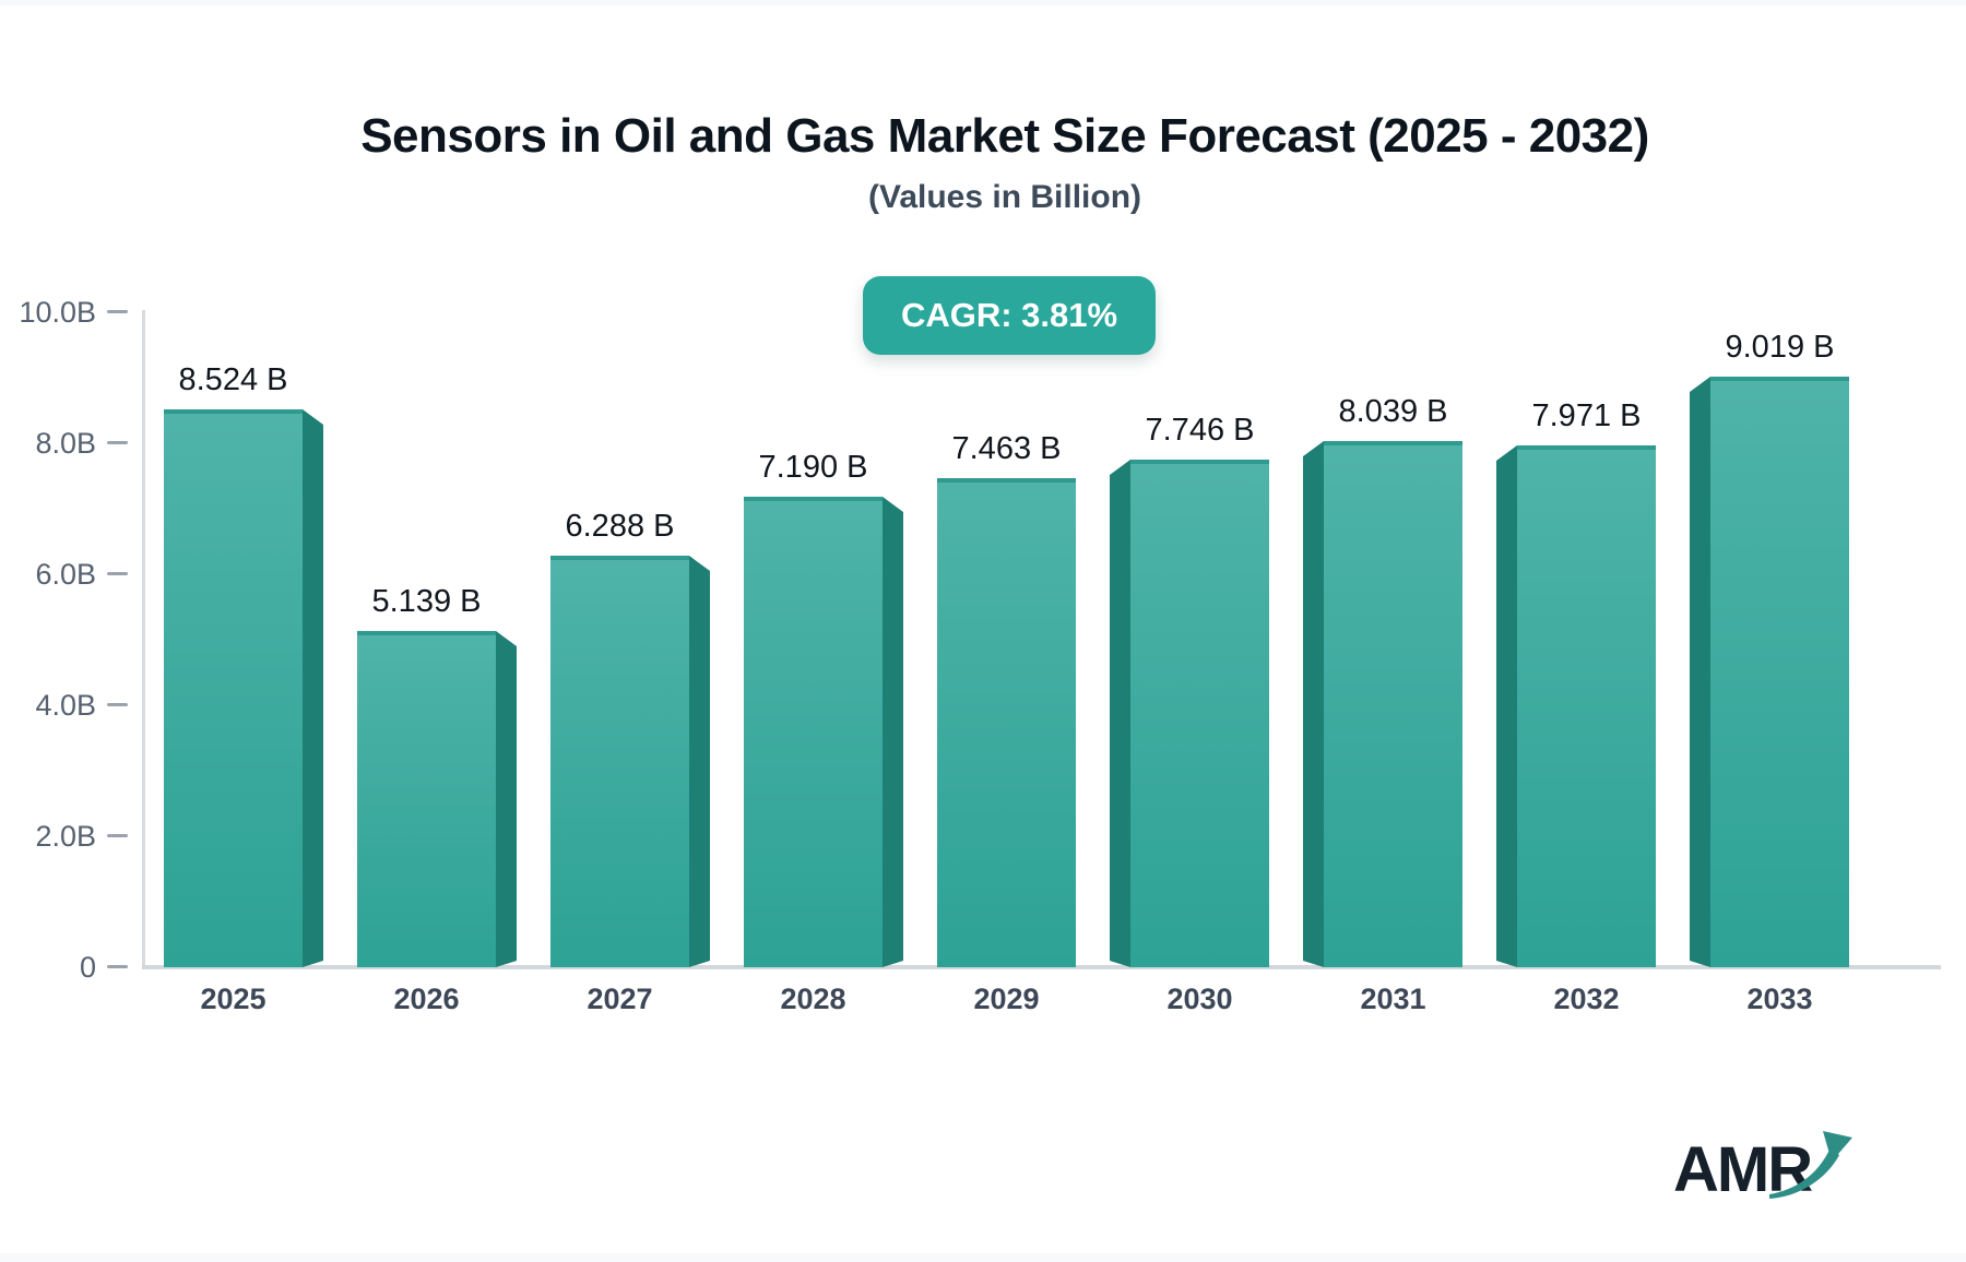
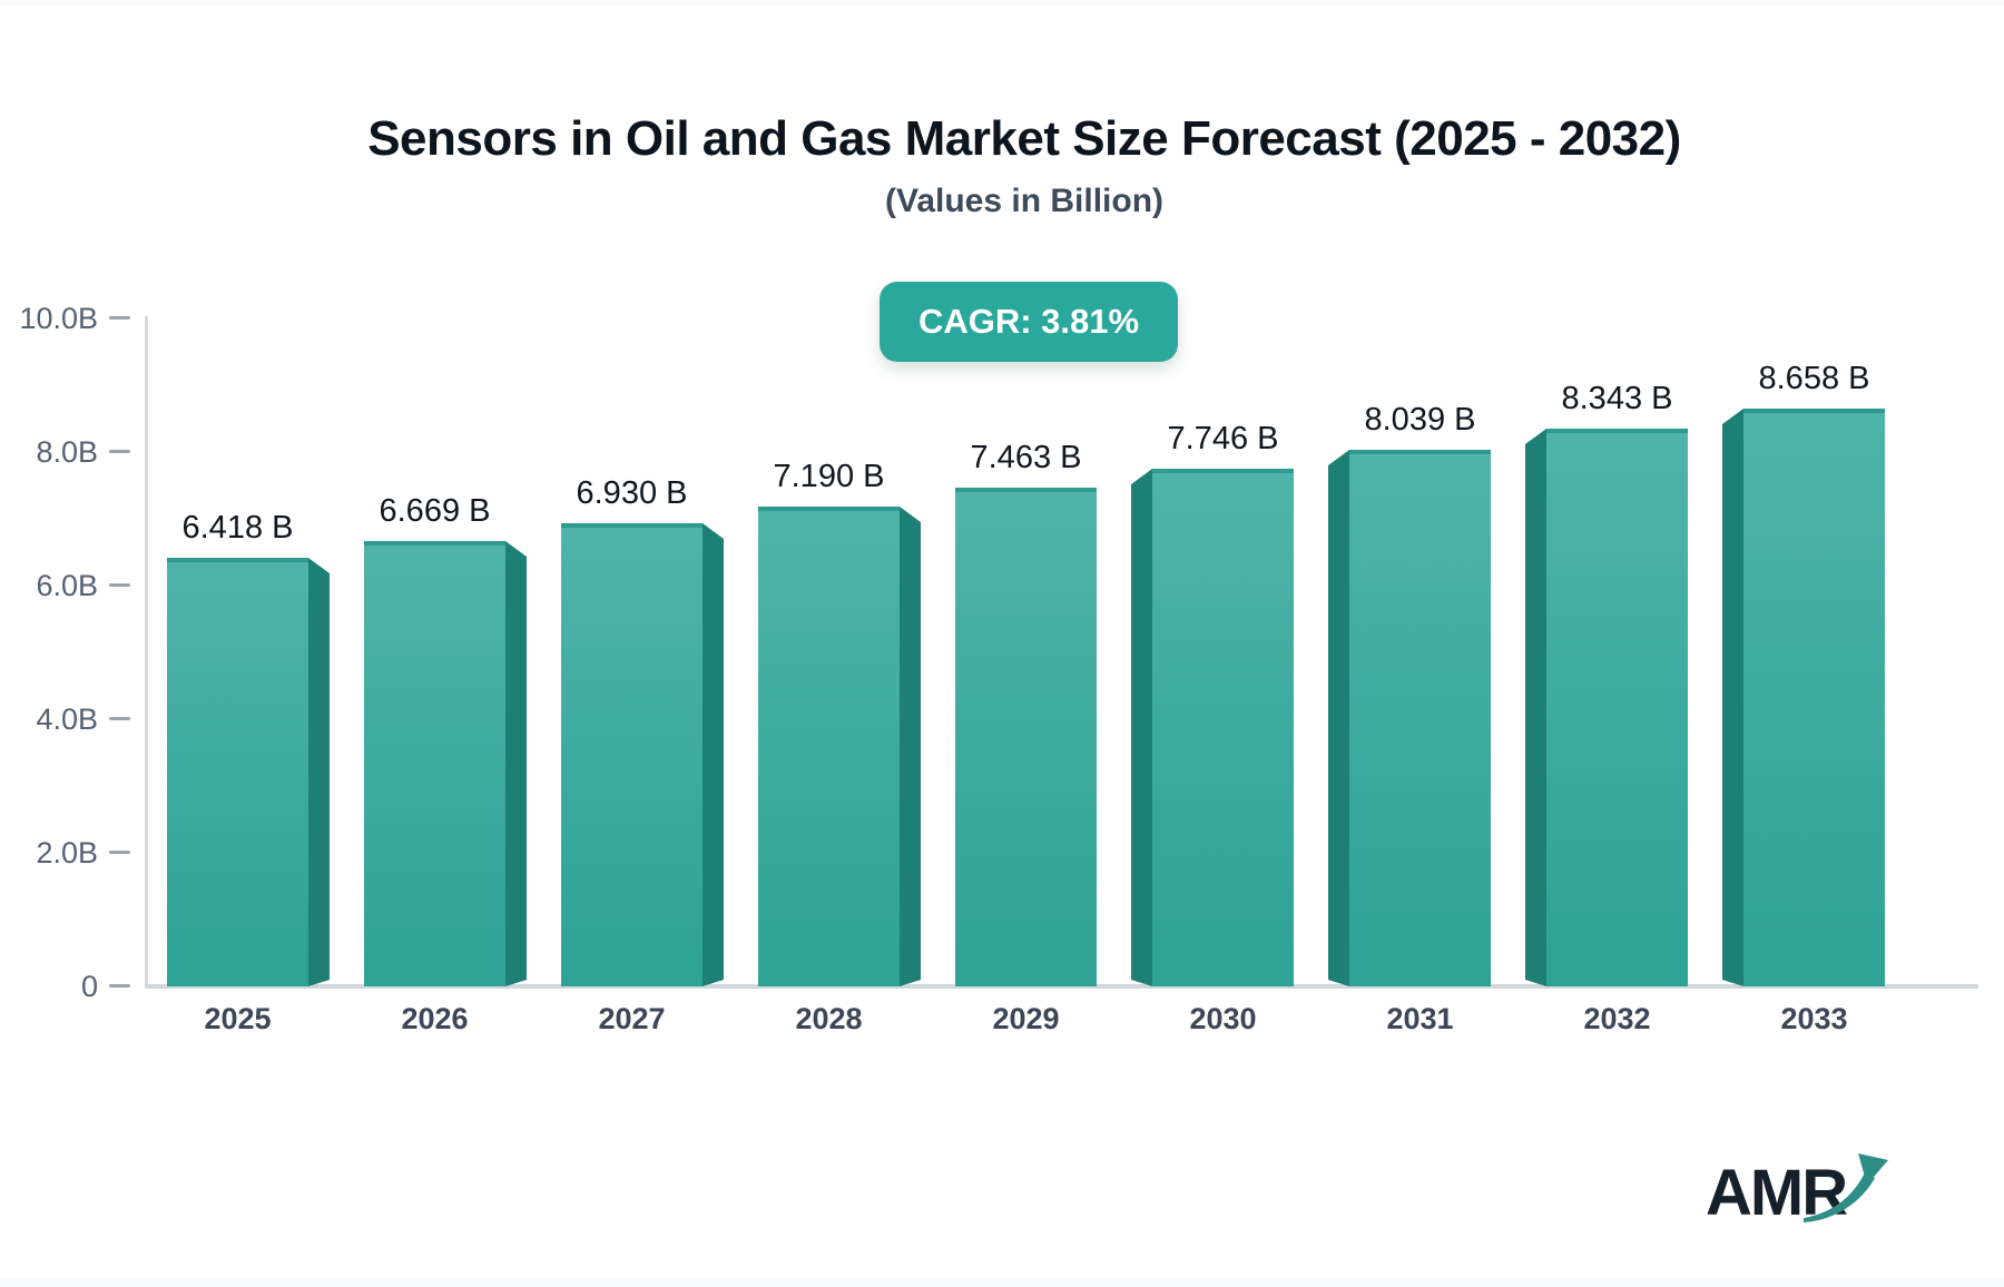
2025: 8.524 -> 6.418
2026: 5.139 -> 6.669
2027: 6.288 -> 6.930
2032: 7.971 -> 8.343
2033: 9.019 -> 8.658
